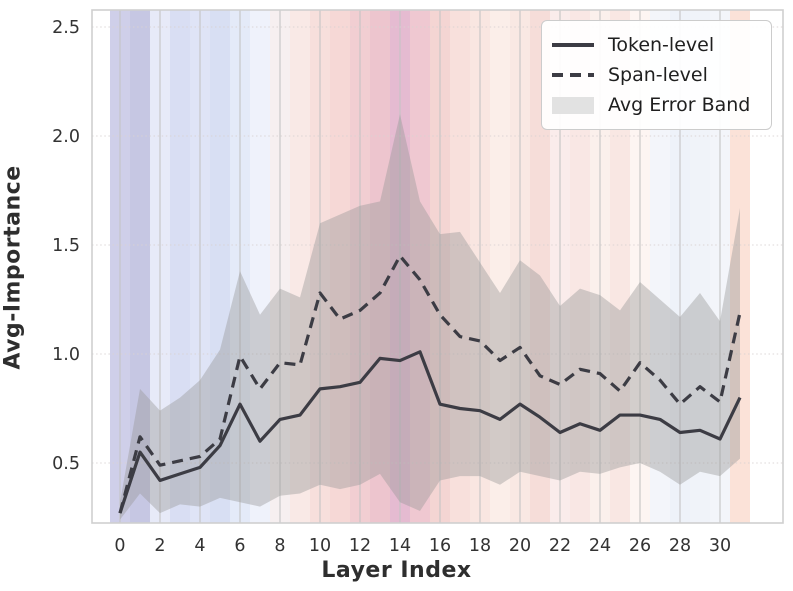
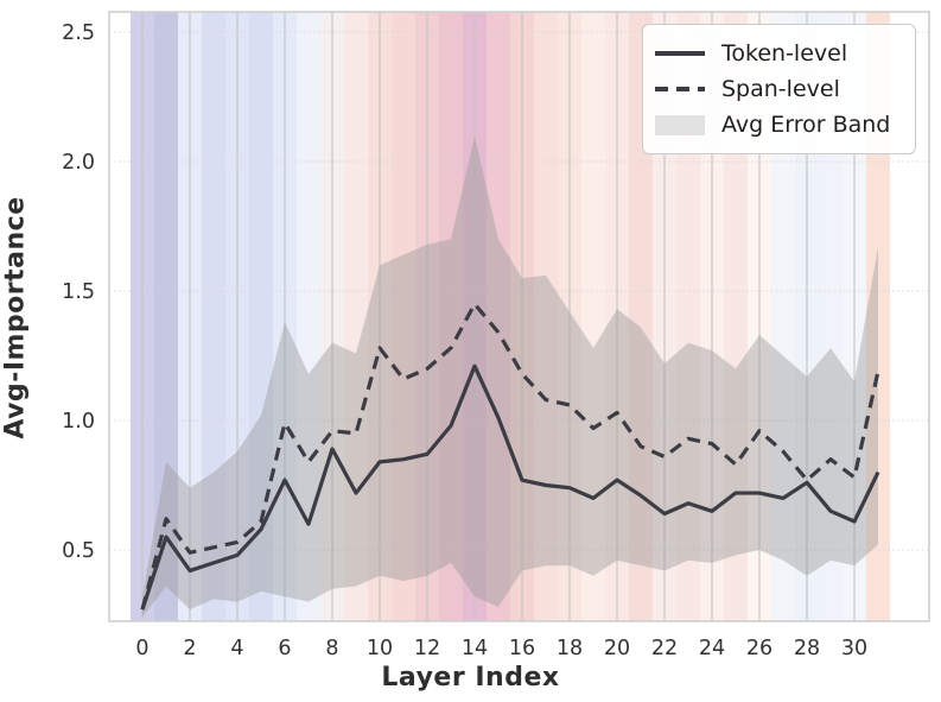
Token-level/8: 0.70 -> 0.89
Token-level/14: 0.97 -> 1.21
Token-level/28: 0.64 -> 0.76
